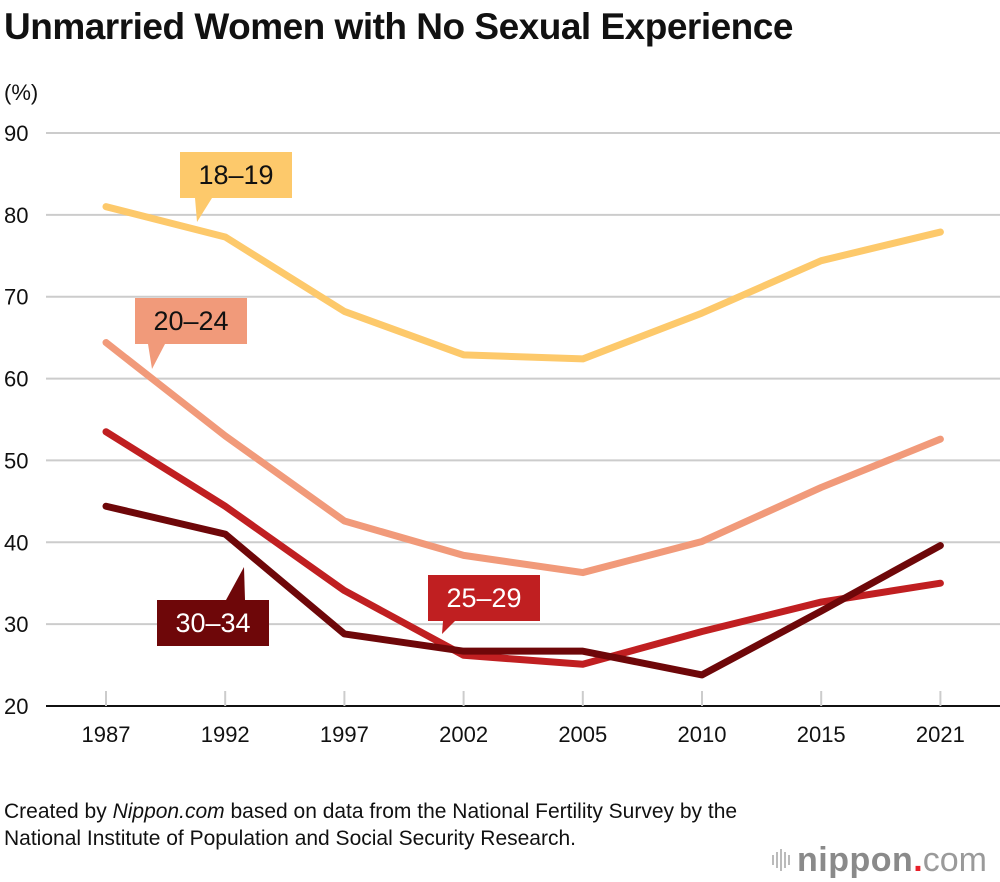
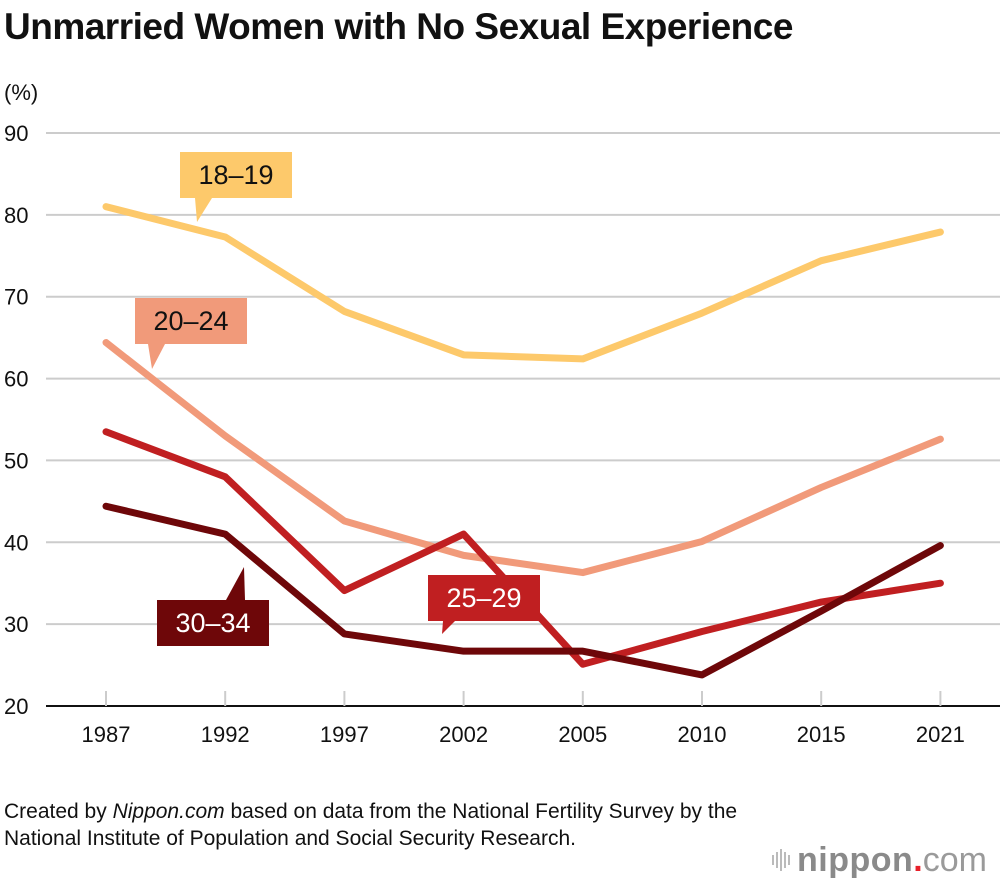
25–29/1992: 44 -> 48
25–29/2002: 26 -> 41
